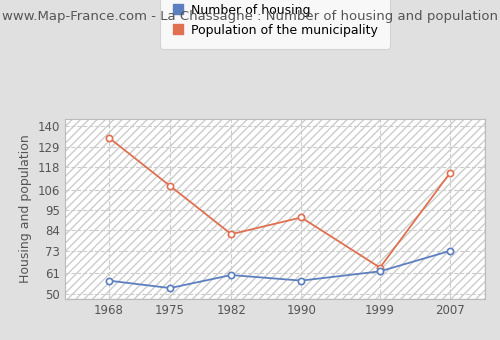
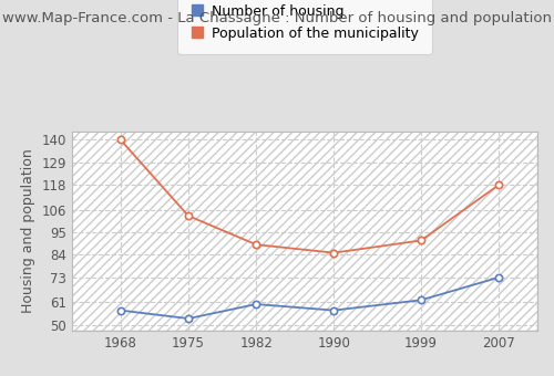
Population of the municipality/1968: 134 -> 140
Population of the municipality/1975: 108 -> 103
Population of the municipality/1982: 82 -> 89
Population of the municipality/1990: 91 -> 85
Population of the municipality/1999: 64 -> 91
Population of the municipality/2007: 115 -> 118
